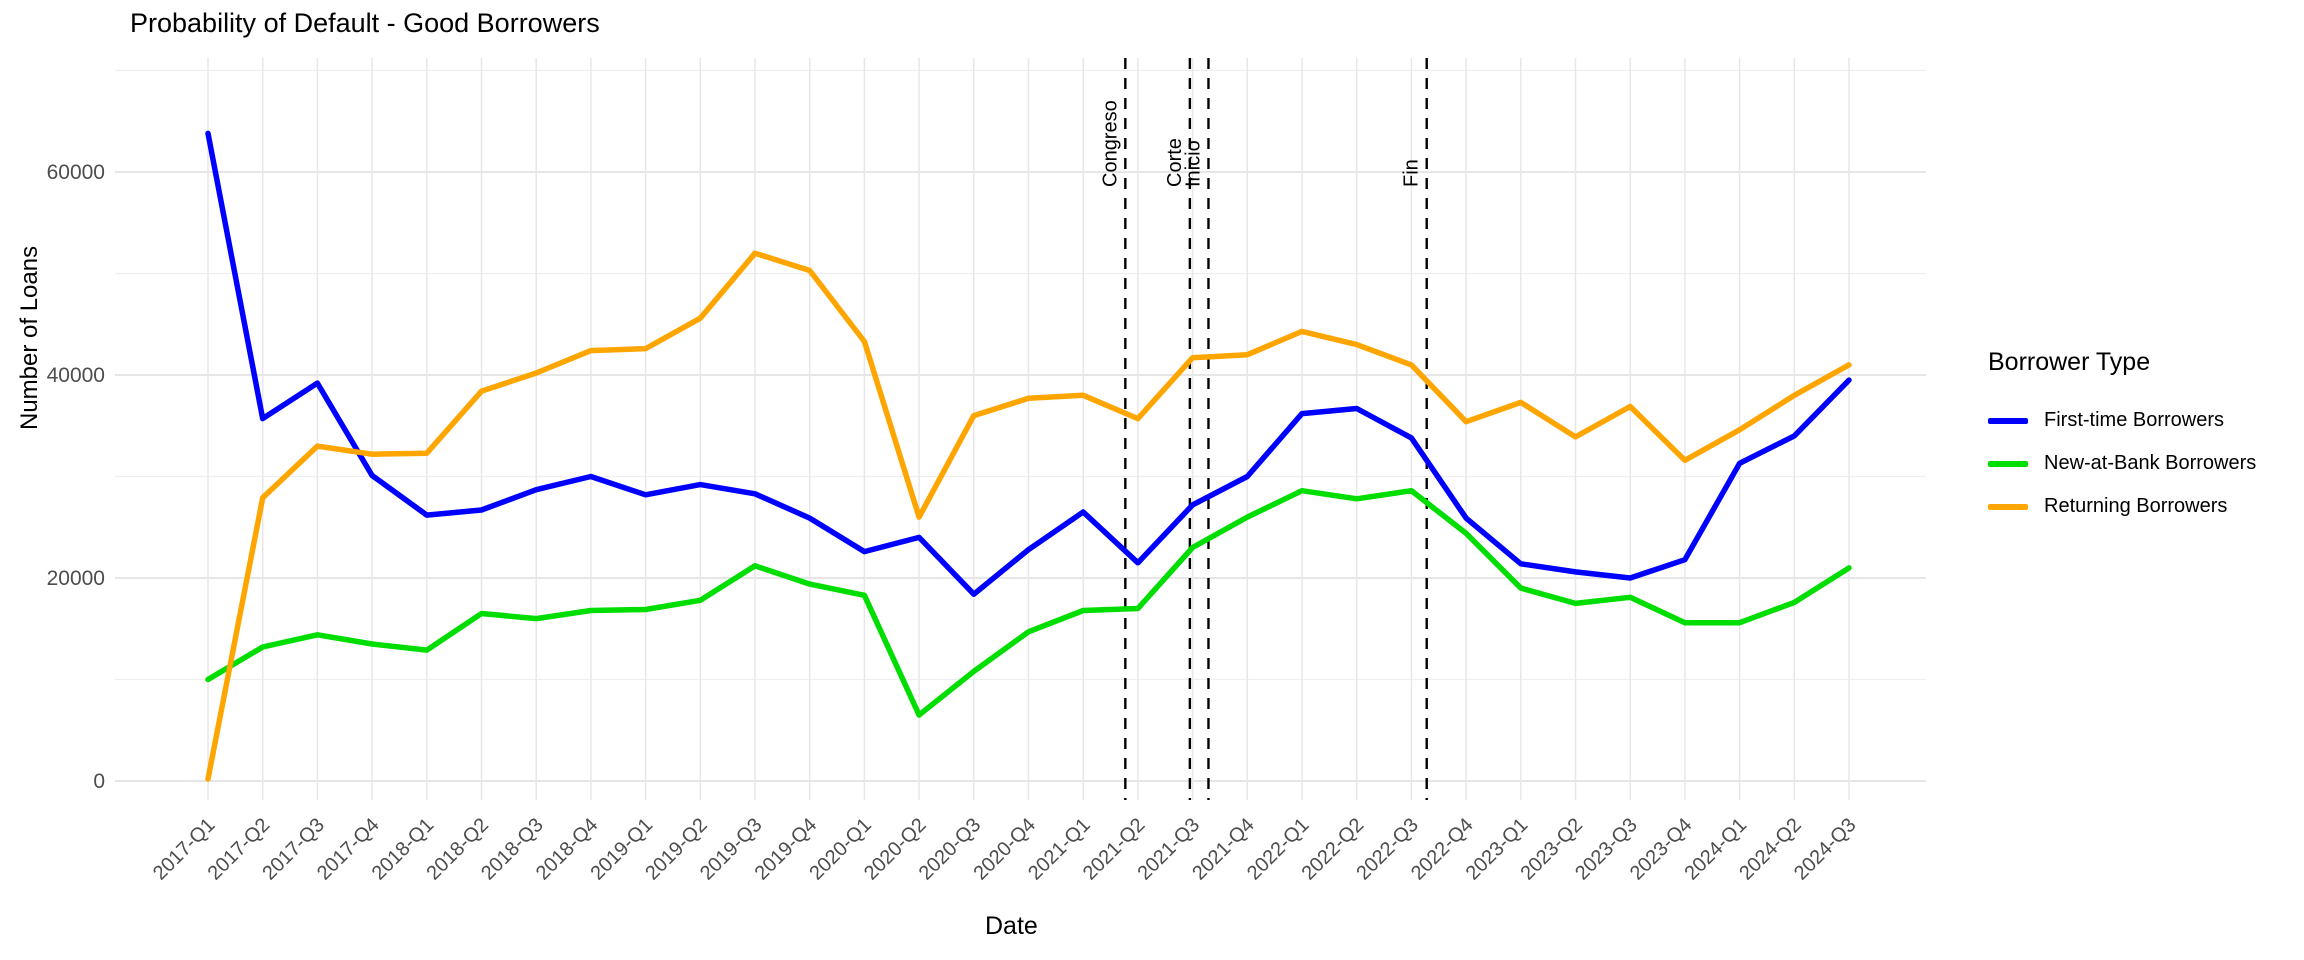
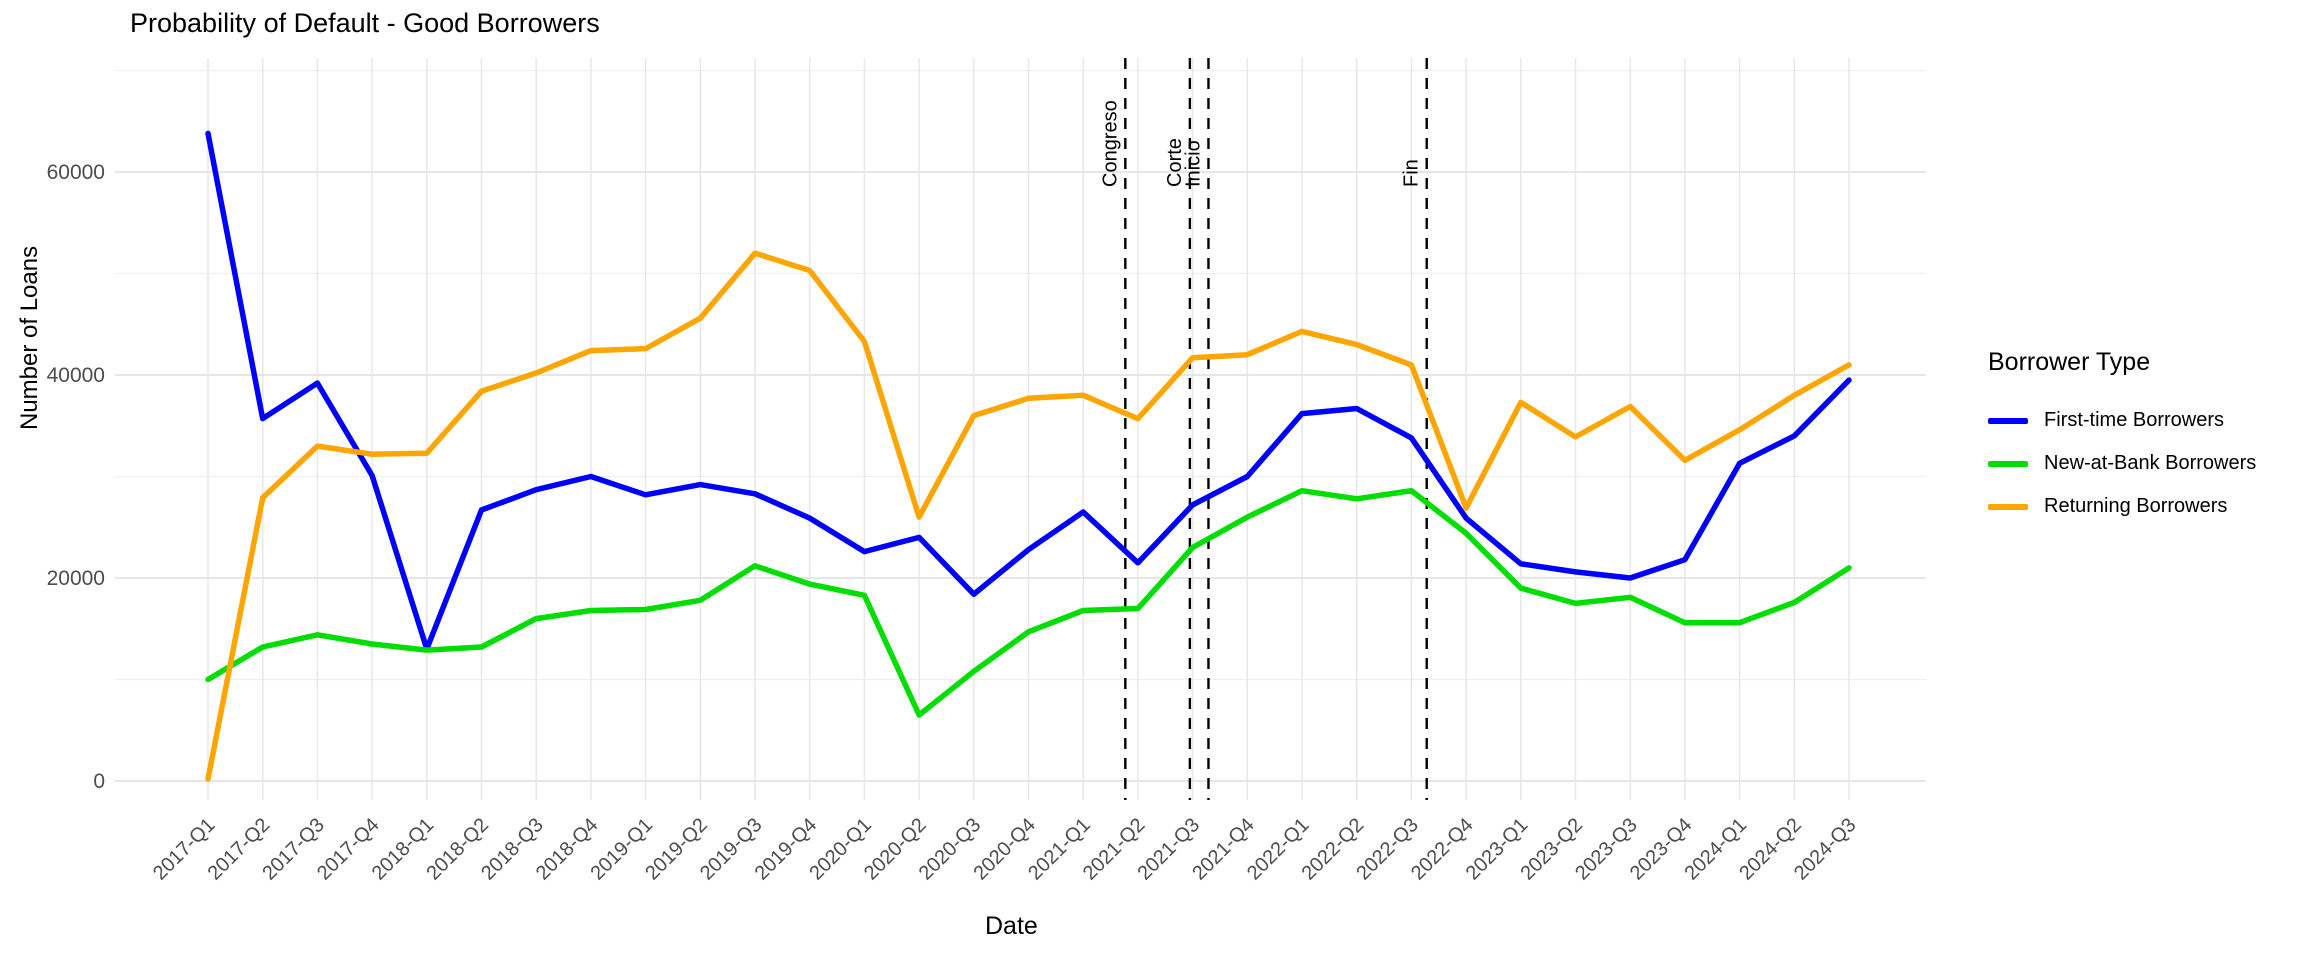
First-time Borrowers/2018-Q1: 26200 -> 13000
New-at-Bank Borrowers/2018-Q2: 16500 -> 13200
Returning Borrowers/2022-Q4: 35400 -> 26900
